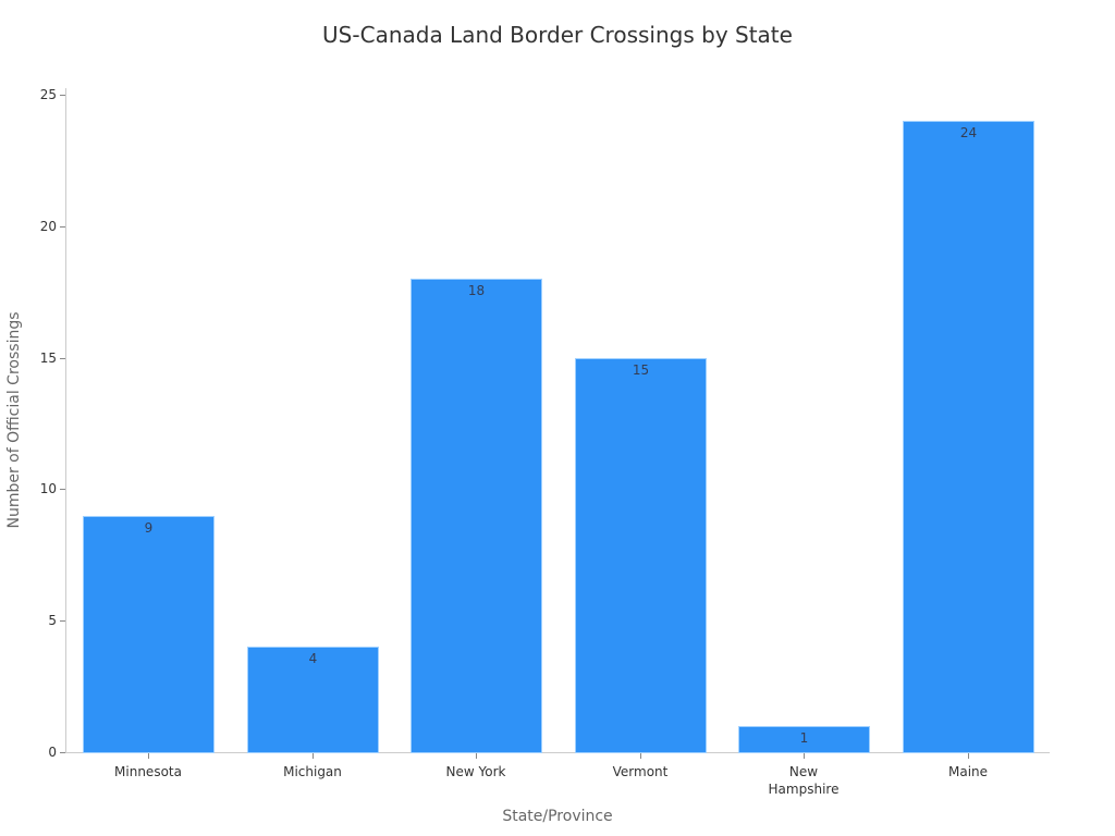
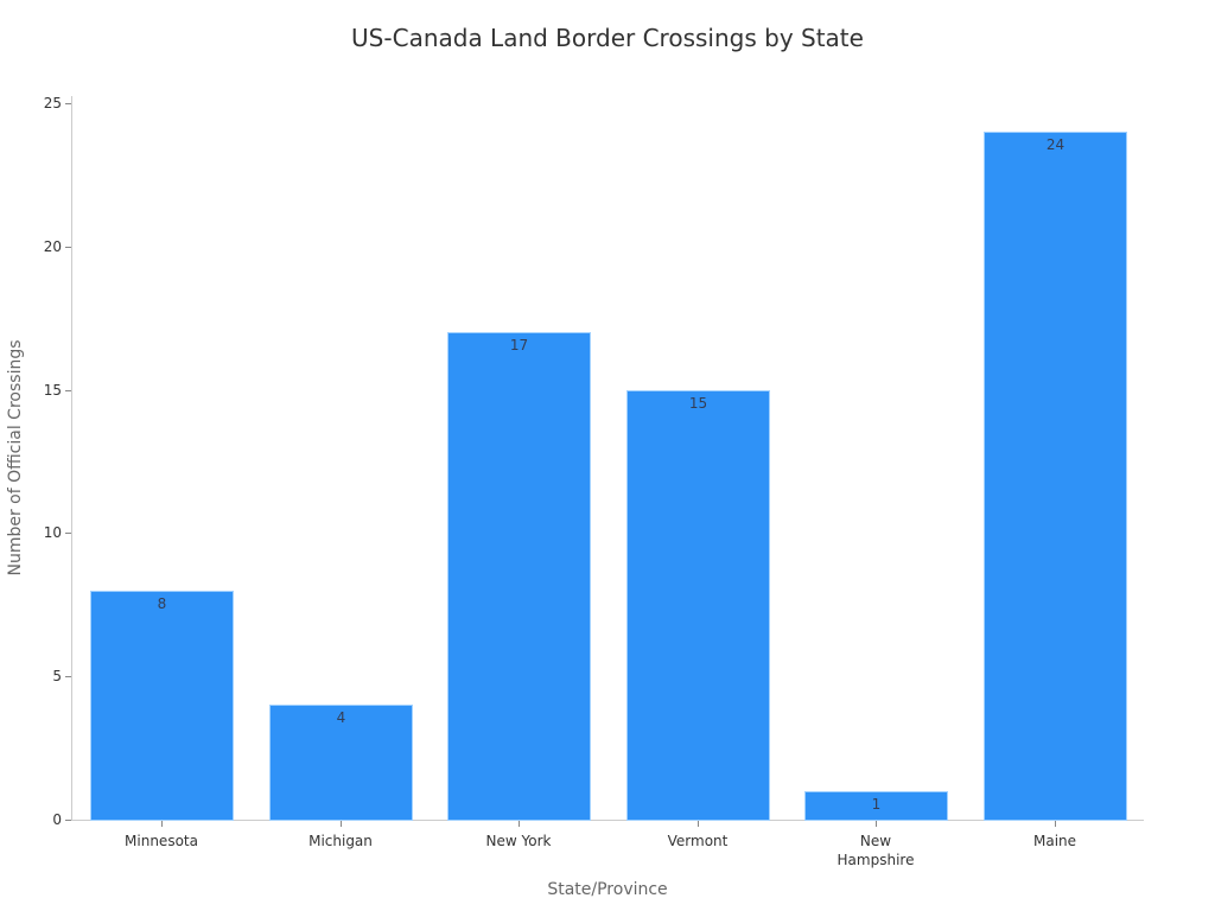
Minnesota: 9 -> 8
New York: 18 -> 17
